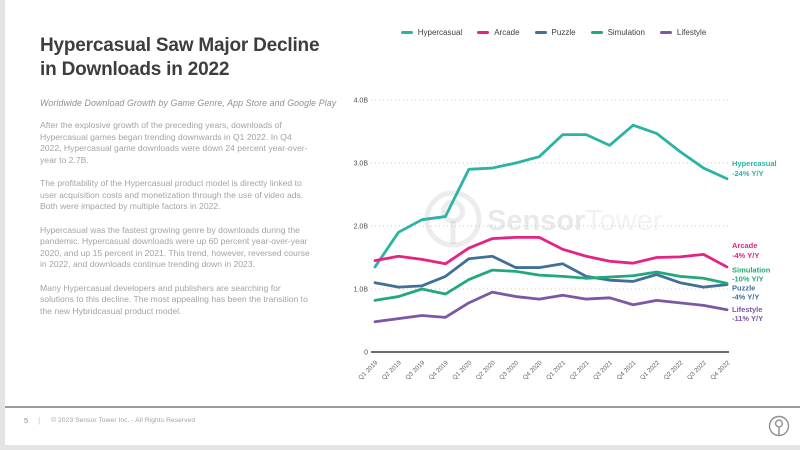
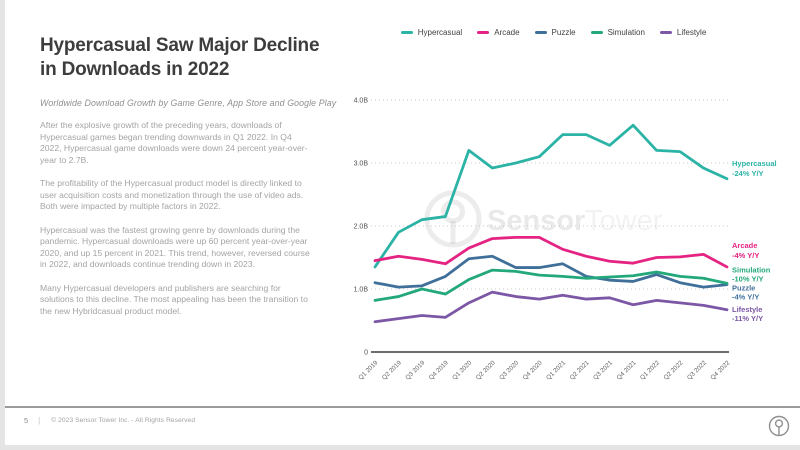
Hypercasual/Q1 2020: 2.9B -> 3.2B
Hypercasual/Q1 2022: 3.5B -> 3.2B
